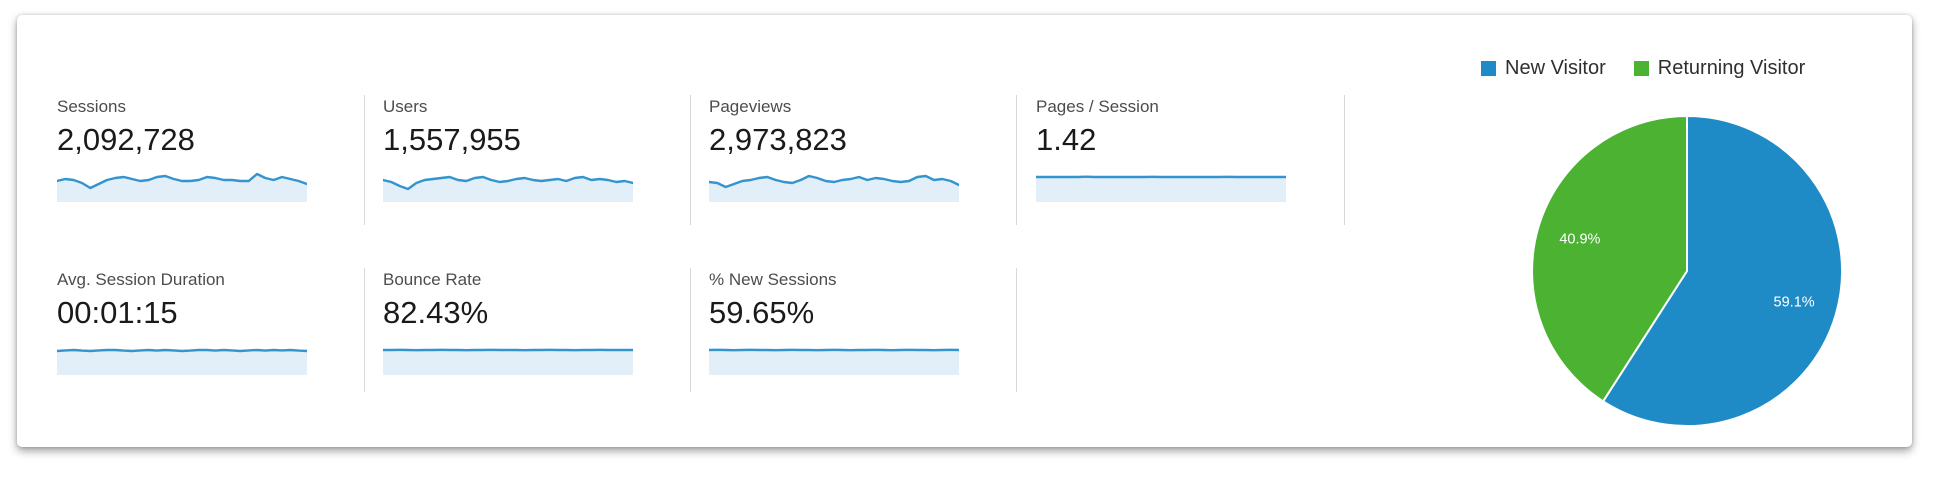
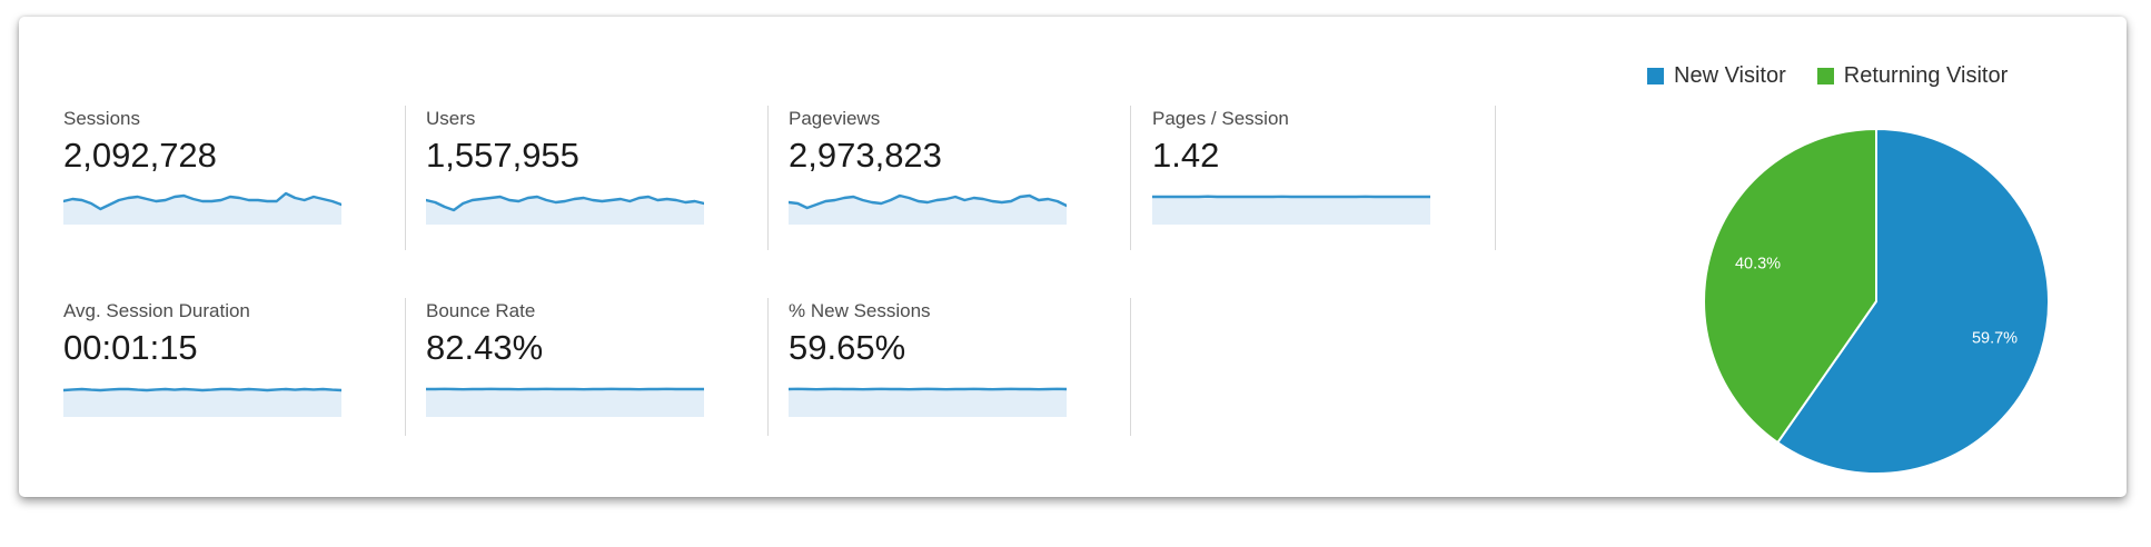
New Visitor: 59.1% -> 59.7%
Returning Visitor: 40.9% -> 40.3%
